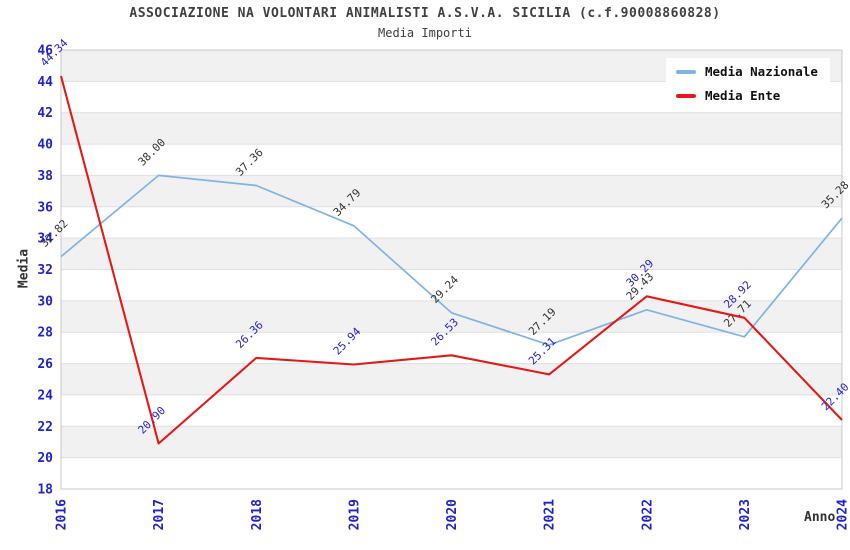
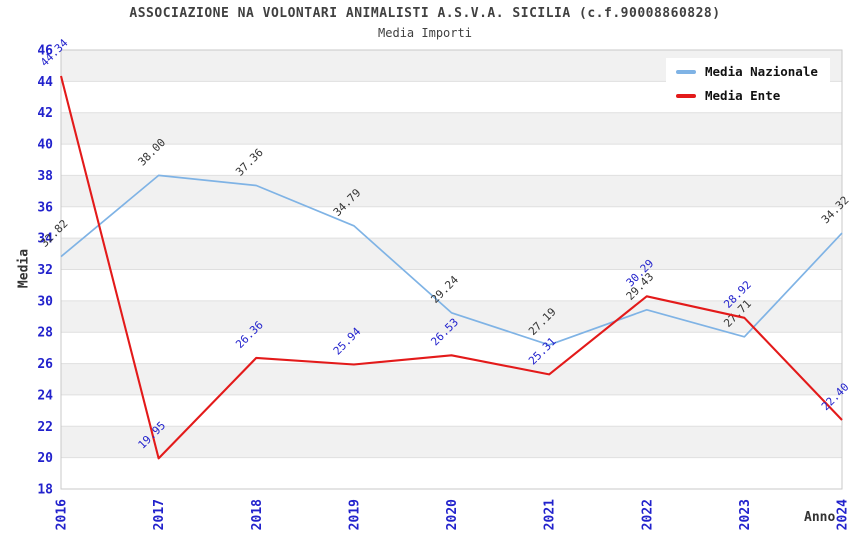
Media Ente/2017: 20.90 -> 19.95
Media Nazionale/2024: 35.28 -> 34.32
